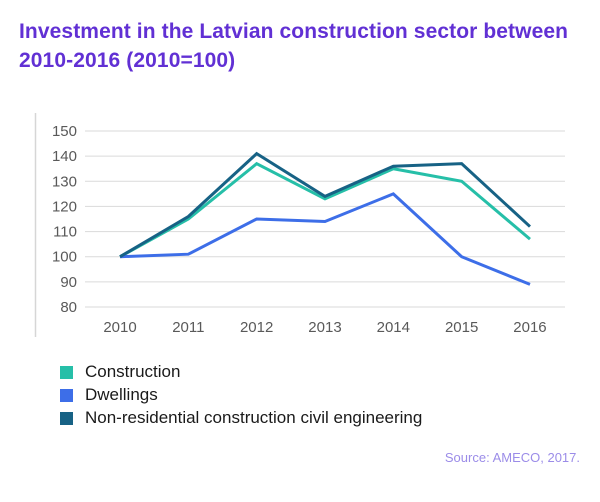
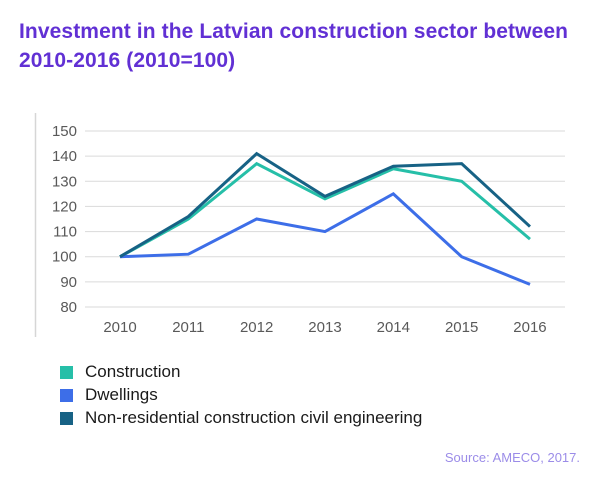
Dwellings/2013: 114 -> 110
